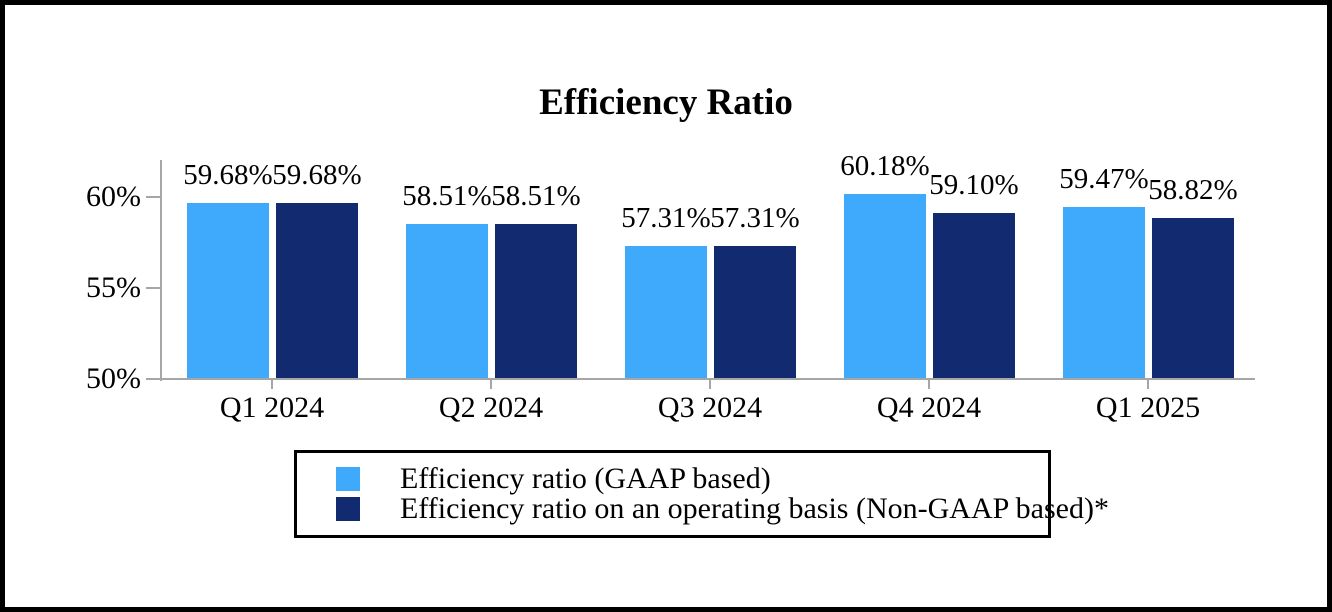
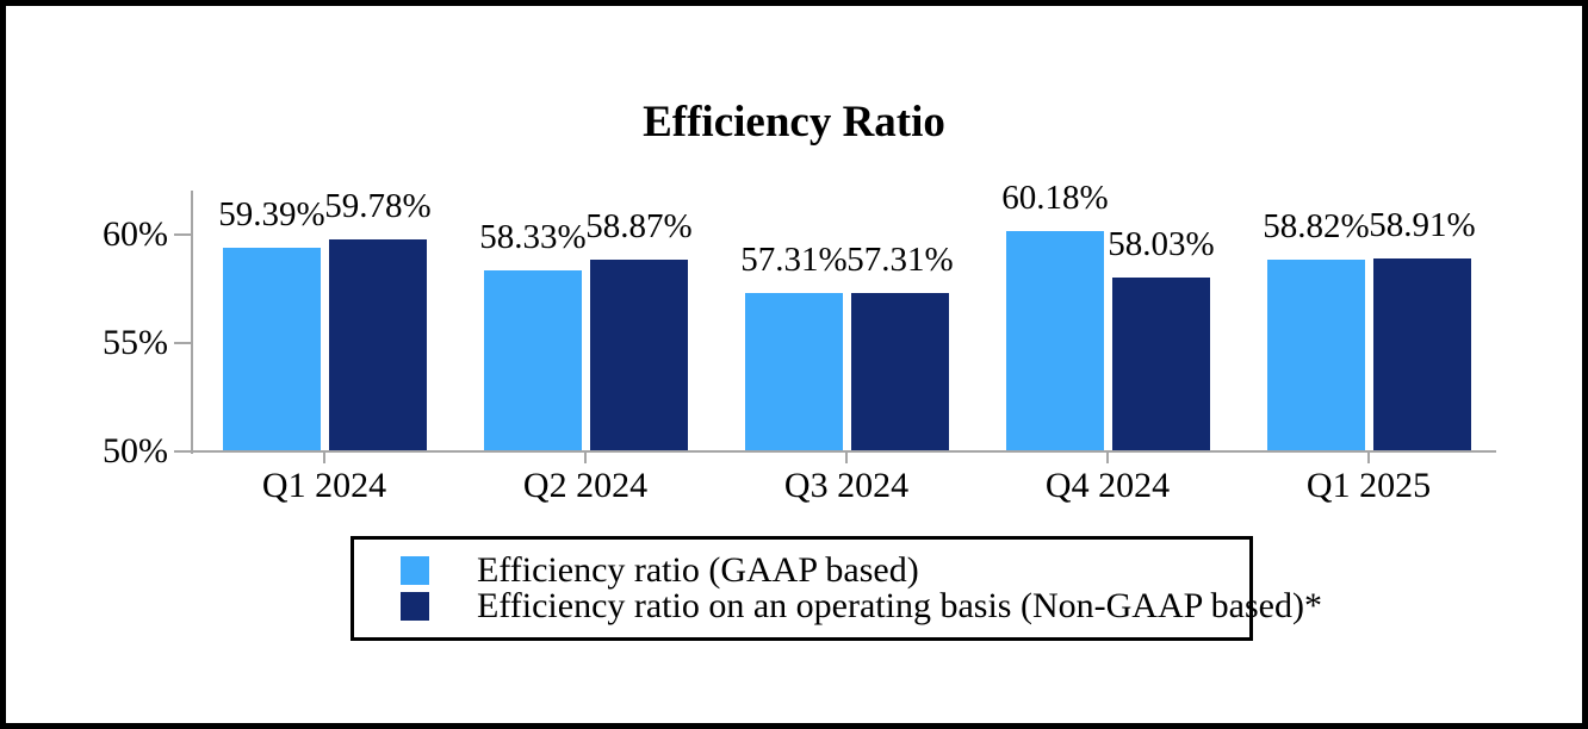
Efficiency ratio (GAAP based)/Q1 2024: 59.68% -> 59.39%
Efficiency ratio on an operating basis (Non-GAAP based)*/Q1 2024: 59.68% -> 59.78%
Efficiency ratio (GAAP based)/Q2 2024: 58.51% -> 58.33%
Efficiency ratio on an operating basis (Non-GAAP based)*/Q2 2024: 58.51% -> 58.87%
Efficiency ratio on an operating basis (Non-GAAP based)*/Q4 2024: 59.10% -> 58.03%
Efficiency ratio (GAAP based)/Q1 2025: 59.47% -> 58.82%
Efficiency ratio on an operating basis (Non-GAAP based)*/Q1 2025: 58.82% -> 58.91%
